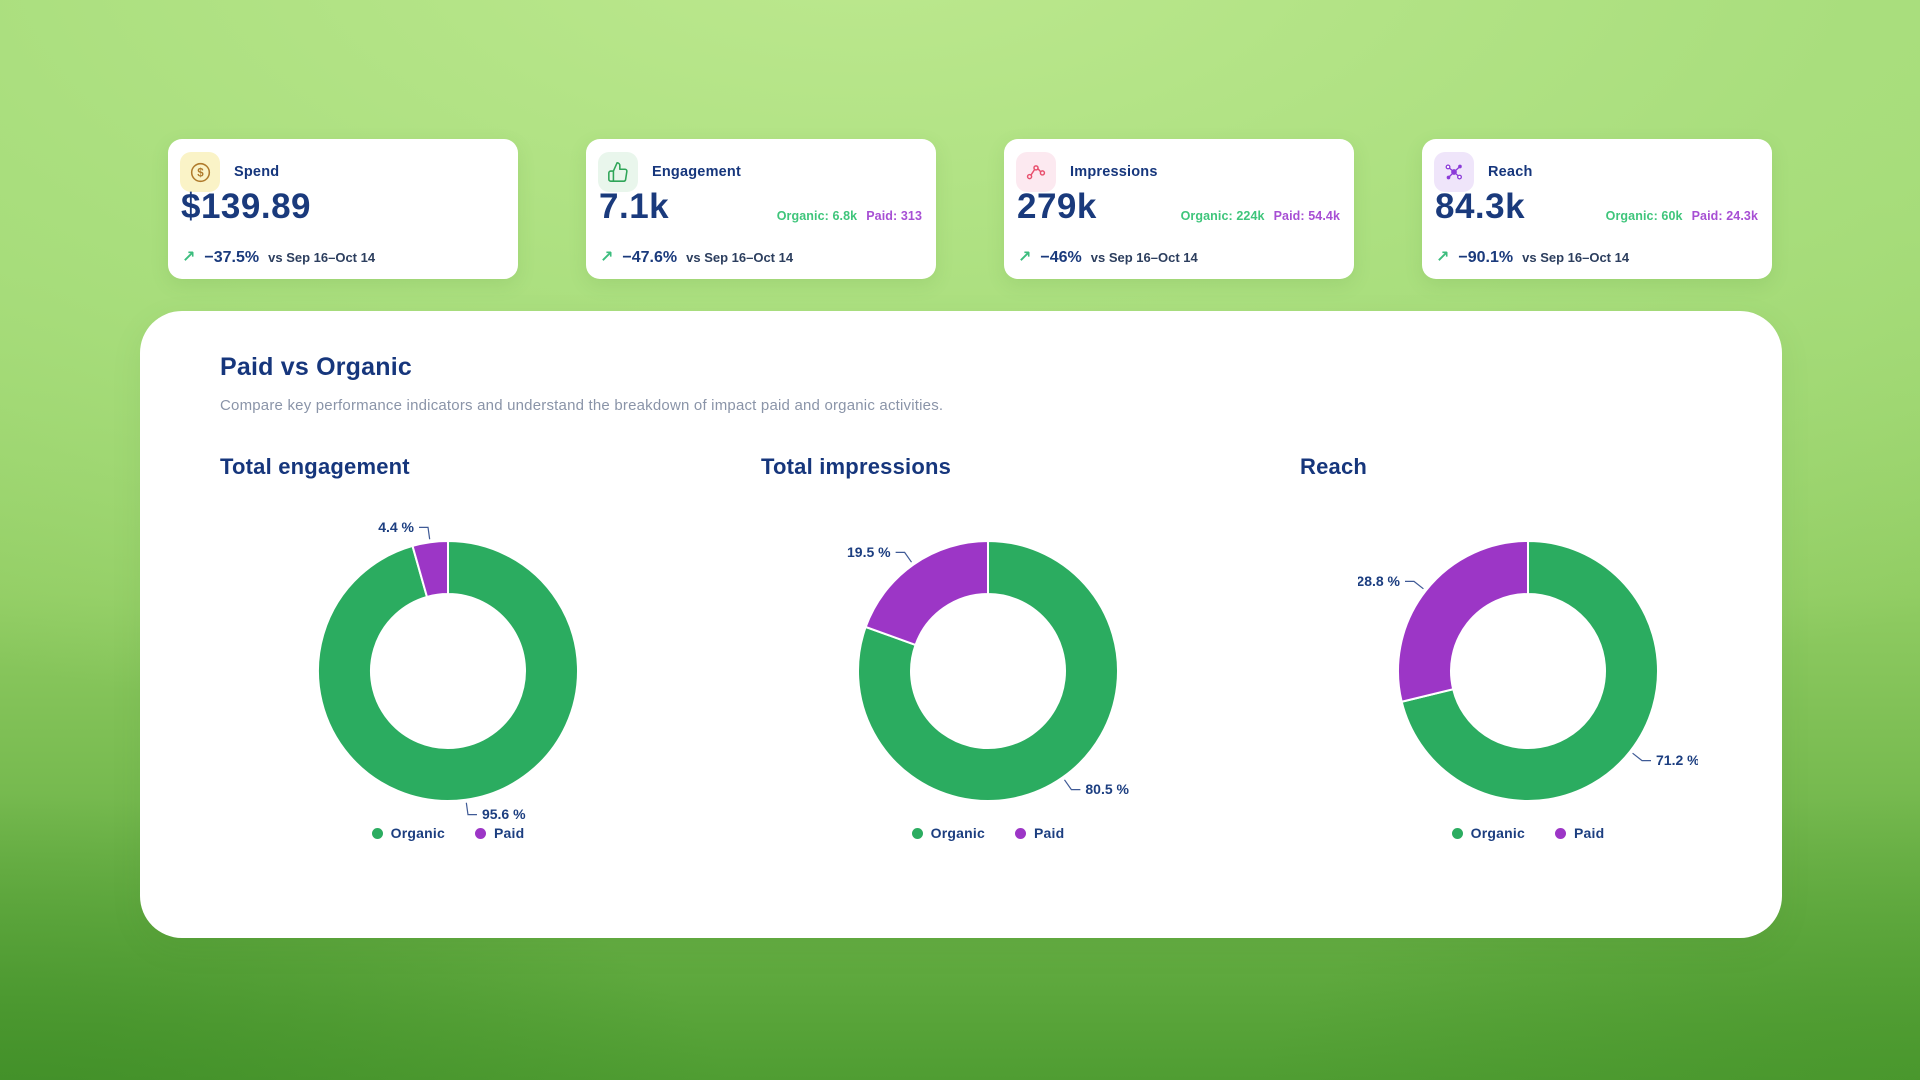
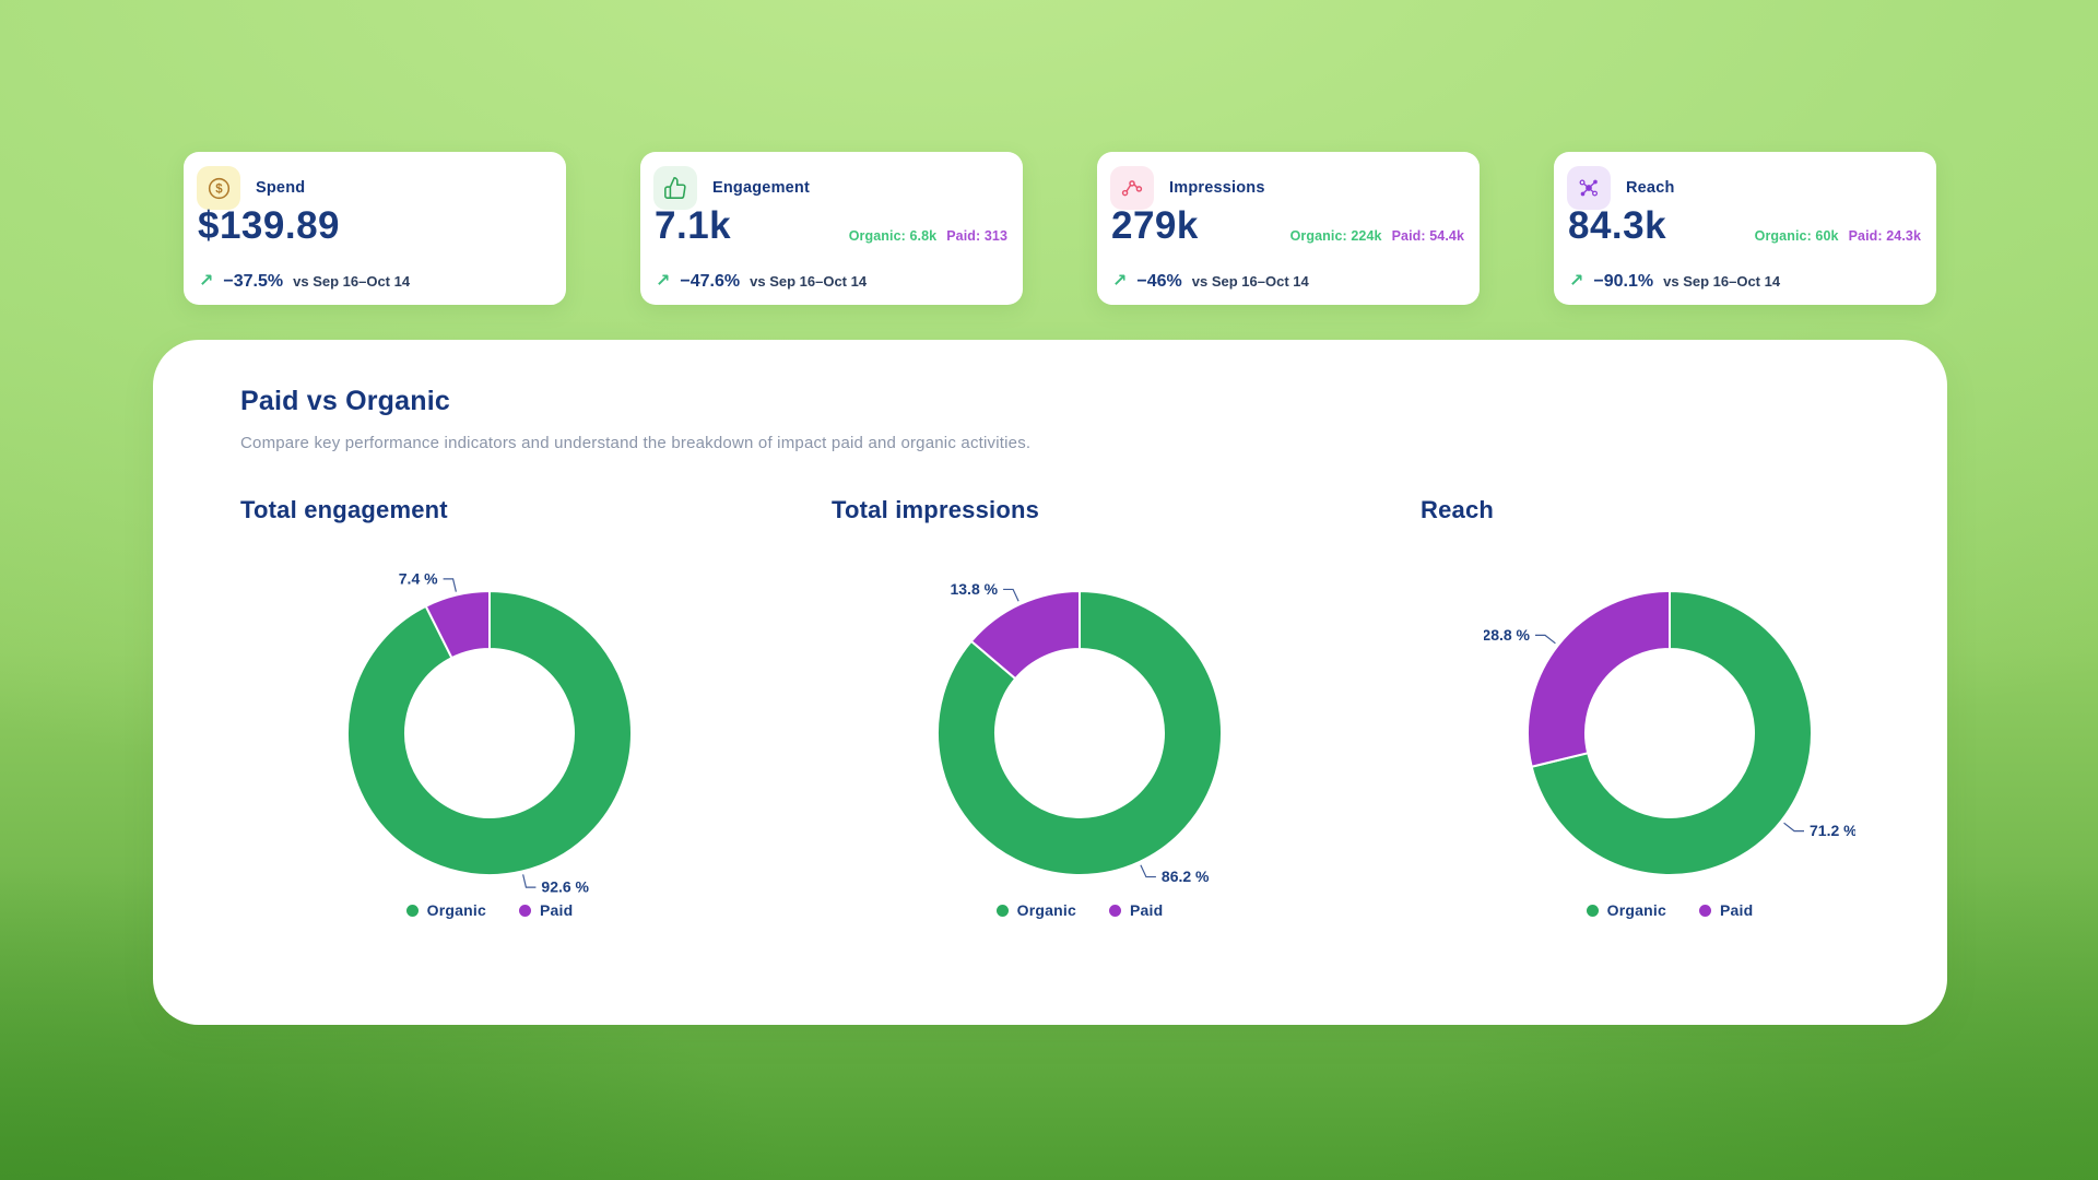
Total engagement/Organic: 95.6 -> 92.6
Total engagement/Paid: 4.4 -> 7.4
Total impressions/Organic: 80.5 -> 86.2
Total impressions/Paid: 19.5 -> 13.8
